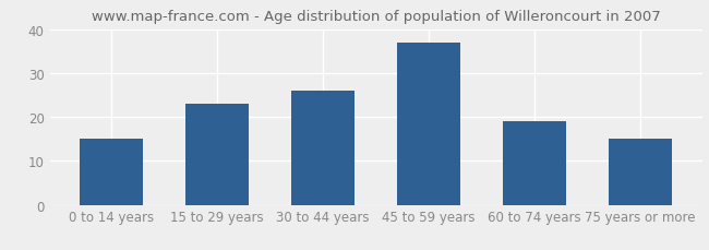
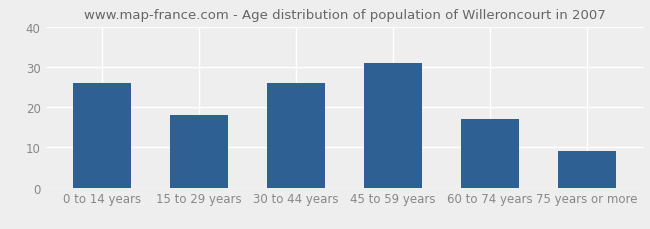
0 to 14 years: 15 -> 26
15 to 29 years: 23 -> 18
45 to 59 years: 37 -> 31
60 to 74 years: 19 -> 17
75 years or more: 15 -> 9
